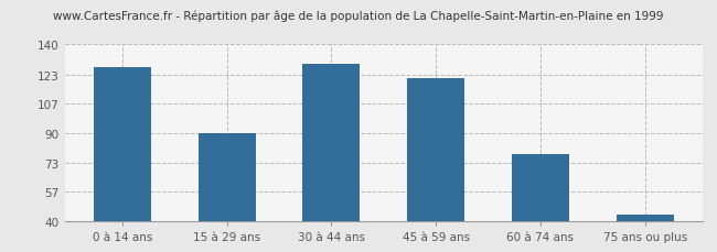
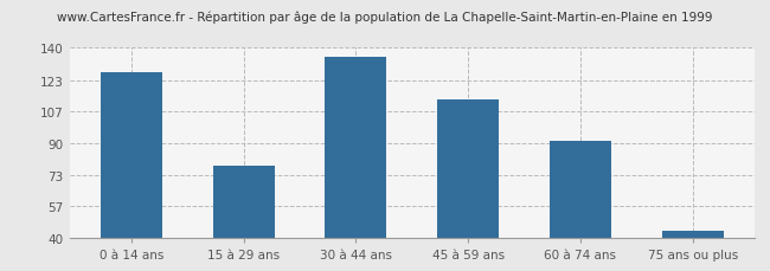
15 à 29 ans: 90 -> 78
30 à 44 ans: 129 -> 135
45 à 59 ans: 121 -> 113
60 à 74 ans: 78 -> 91
